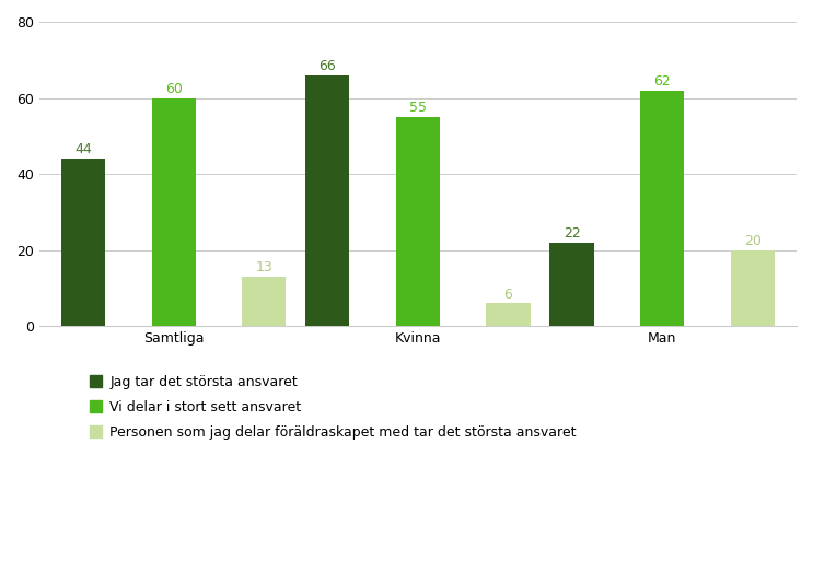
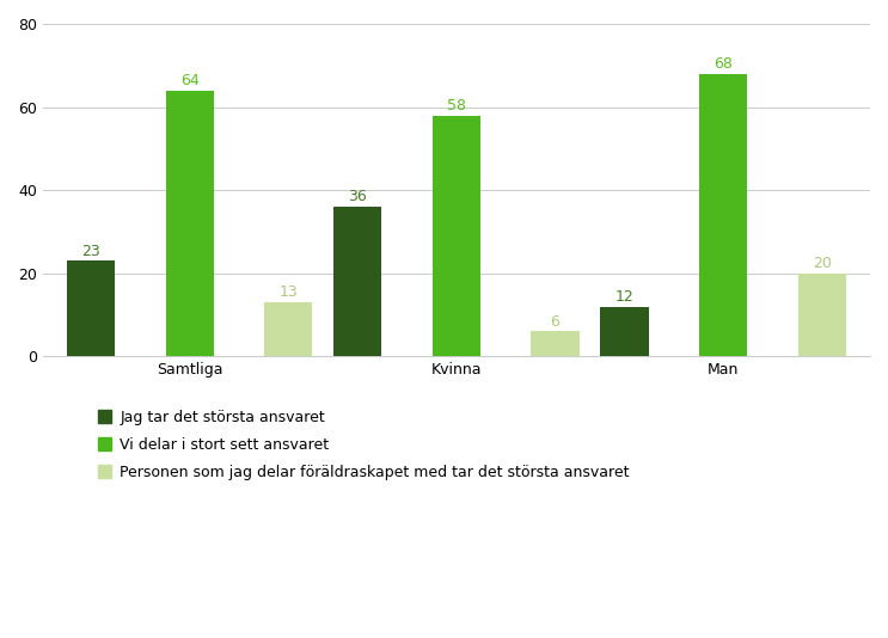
Jag tar det största ansvaret/Samtliga: 44 -> 23
Vi delar i stort sett ansvaret/Samtliga: 60 -> 64
Jag tar det största ansvaret/Kvinna: 66 -> 36
Vi delar i stort sett ansvaret/Kvinna: 55 -> 58
Jag tar det största ansvaret/Man: 22 -> 12
Vi delar i stort sett ansvaret/Man: 62 -> 68
